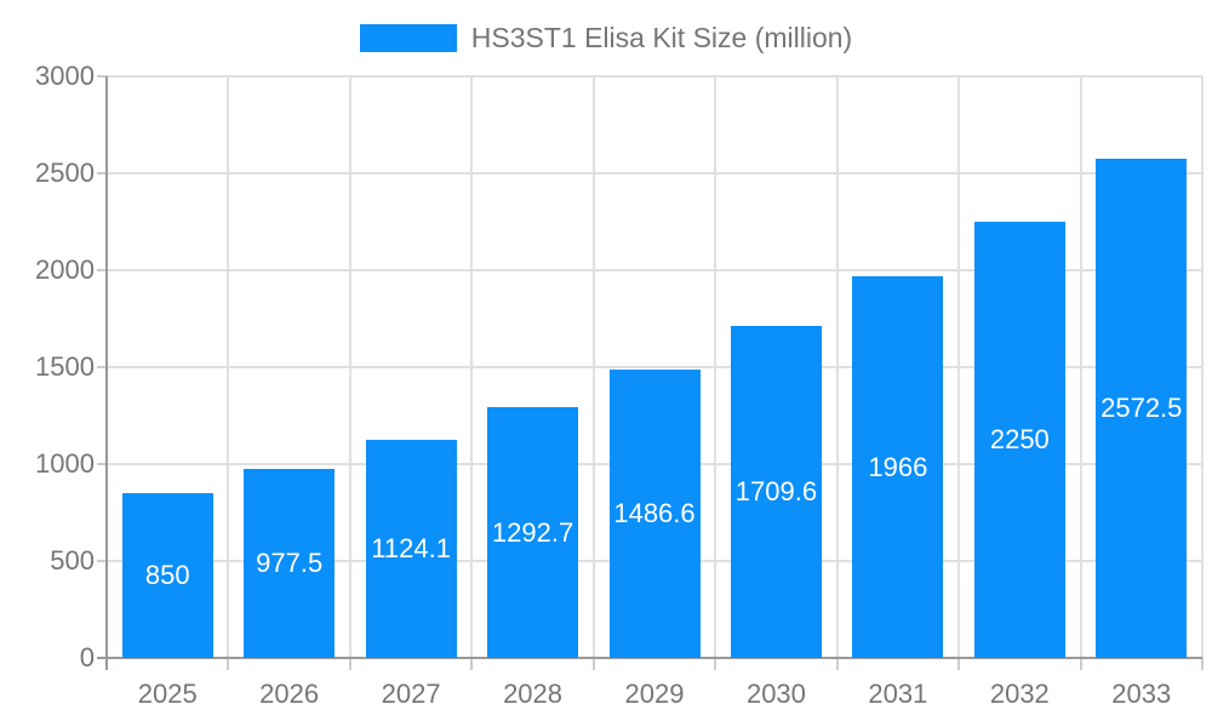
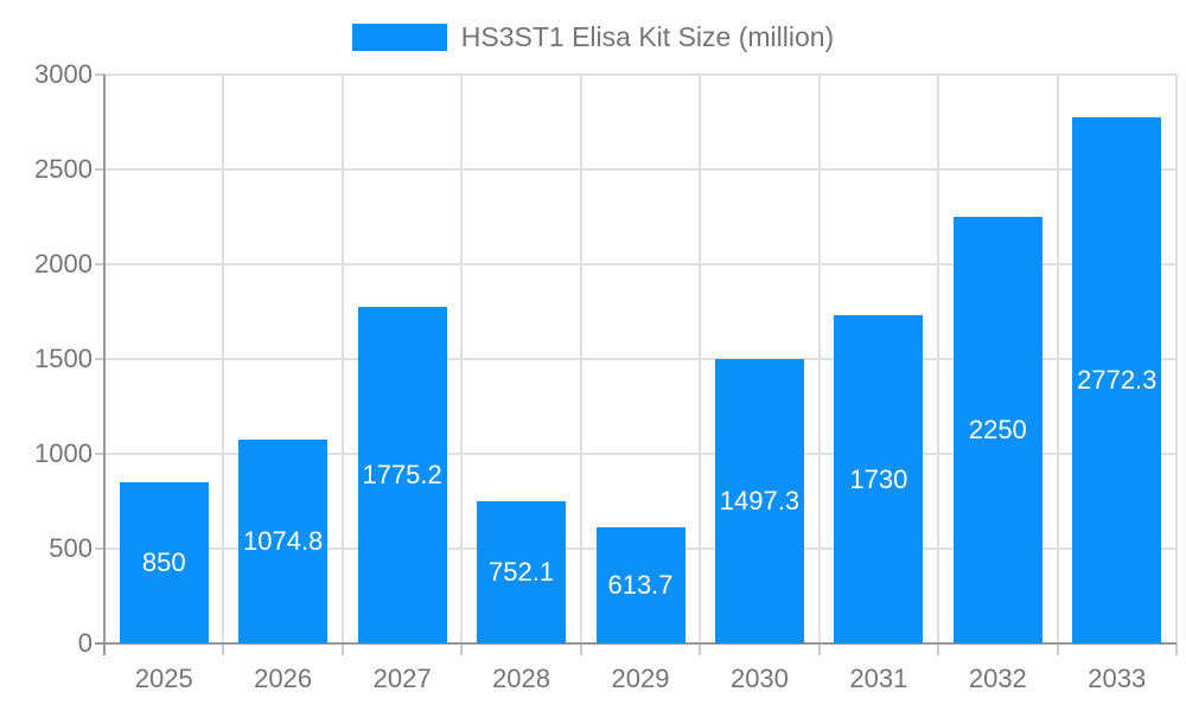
2026: 977.5 -> 1074.8
2027: 1124.1 -> 1775.2
2028: 1292.7 -> 752.1
2029: 1486.6 -> 613.7
2030: 1709.6 -> 1497.3
2031: 1966 -> 1730
2033: 2572.5 -> 2772.3
